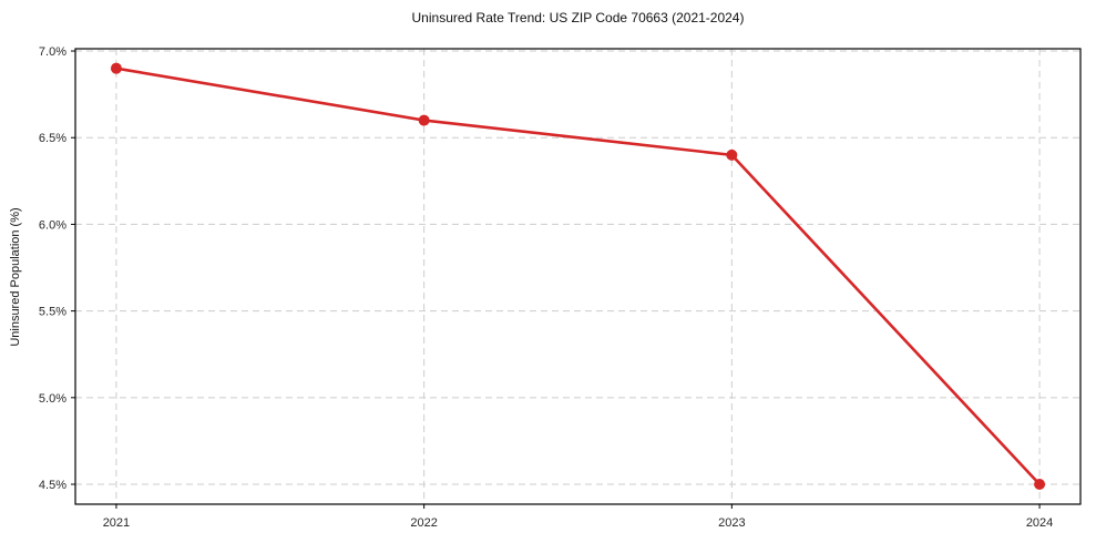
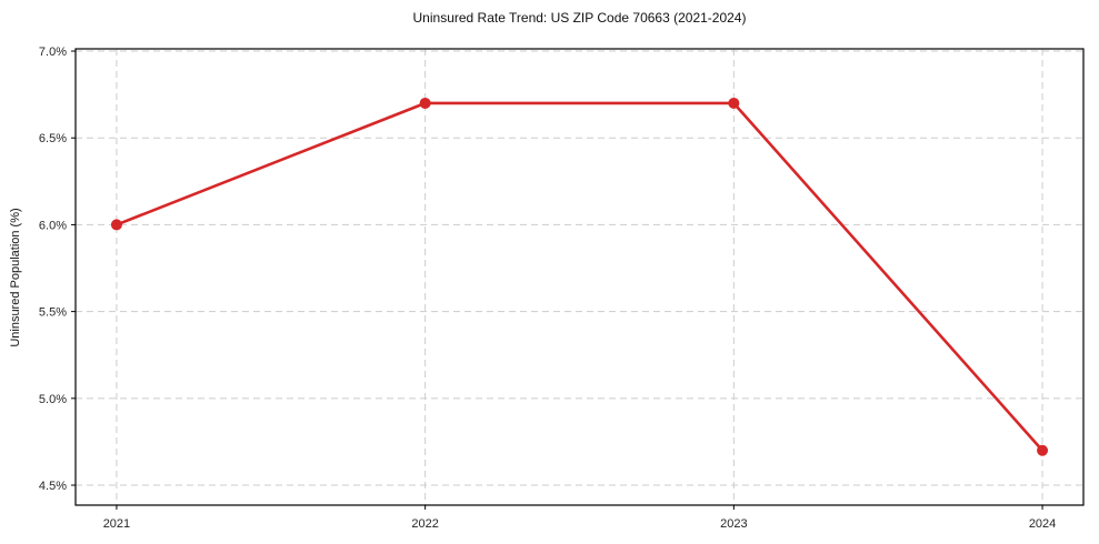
2021: 6.9% -> 6.0%
2022: 6.6% -> 6.7%
2023: 6.4% -> 6.7%
2024: 4.5% -> 4.7%
